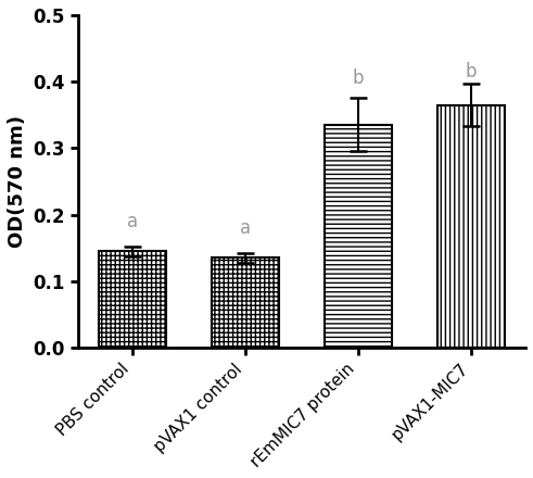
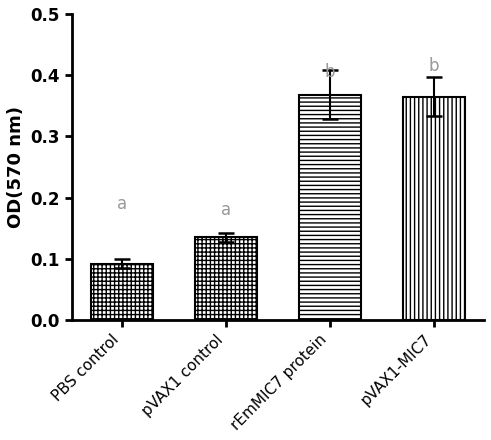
PBS control: 0.145 -> 0.092
rEmMIC7 protein: 0.335 -> 0.368
